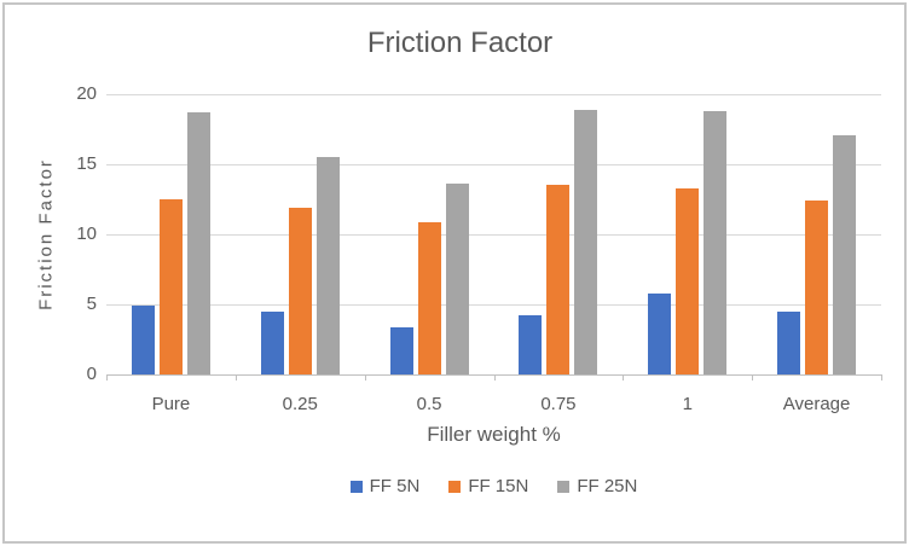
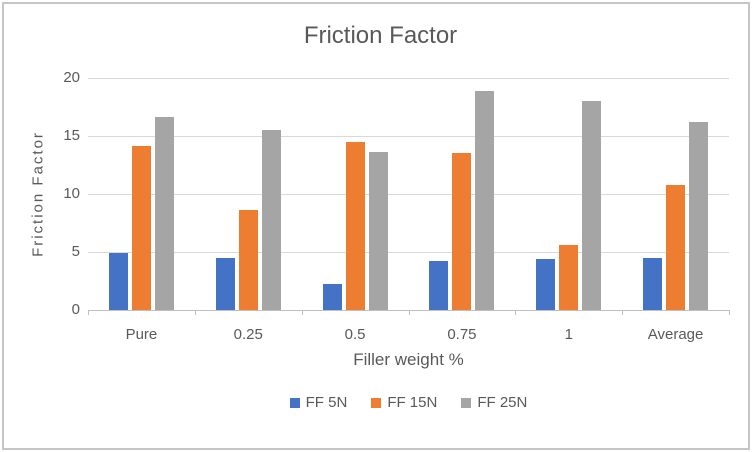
FF 15N/Pure: 12.5 -> 14.1
FF 25N/Pure: 18.7 -> 16.6
FF 15N/0.25: 11.9 -> 8.6
FF 5N/0.5: 3.4 -> 2.2
FF 15N/0.5: 10.9 -> 14.5
FF 5N/1: 5.8 -> 4.4
FF 15N/1: 13.3 -> 5.6
FF 25N/1: 18.8 -> 18.0
FF 15N/Average: 12.4 -> 10.8
FF 25N/Average: 17.1 -> 16.2
